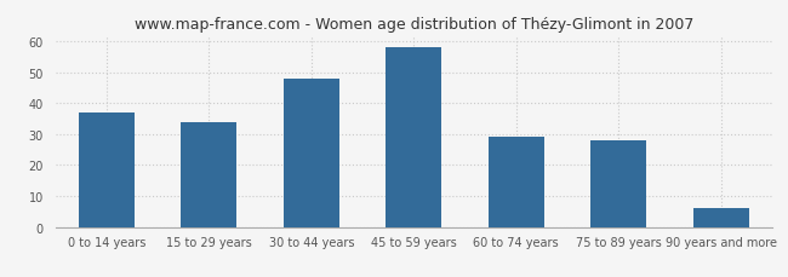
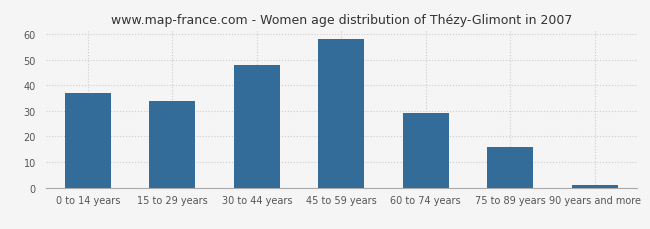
75 to 89 years: 28 -> 16
90 years and more: 6 -> 1
